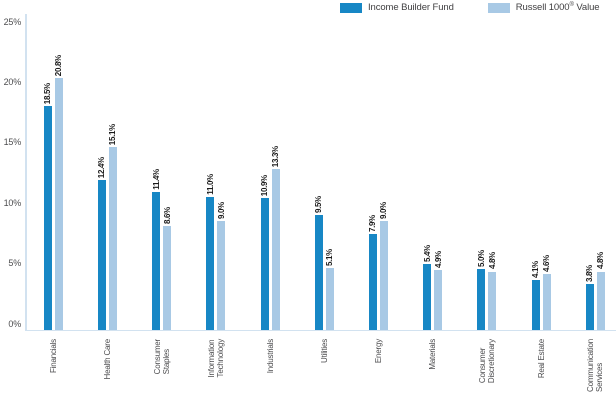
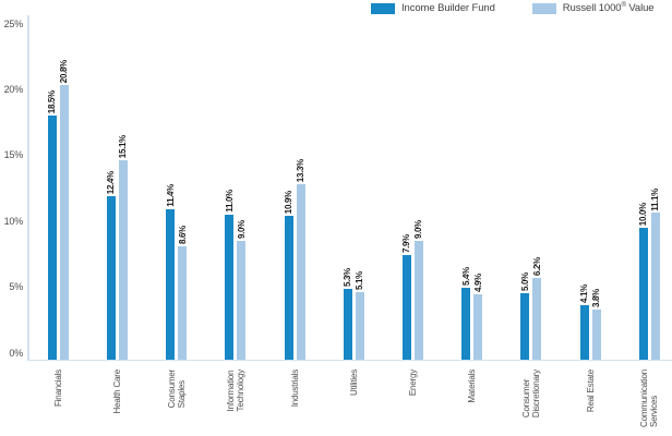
Income Builder Fund/Utilities: 9.5% -> 5.3%
Russell 1000® Value/Consumer Discretionary: 4.8% -> 6.2%
Russell 1000® Value/Real Estate: 4.6% -> 3.8%
Income Builder Fund/Communication Services: 3.8% -> 10.0%
Russell 1000® Value/Communication Services: 4.8% -> 11.1%
